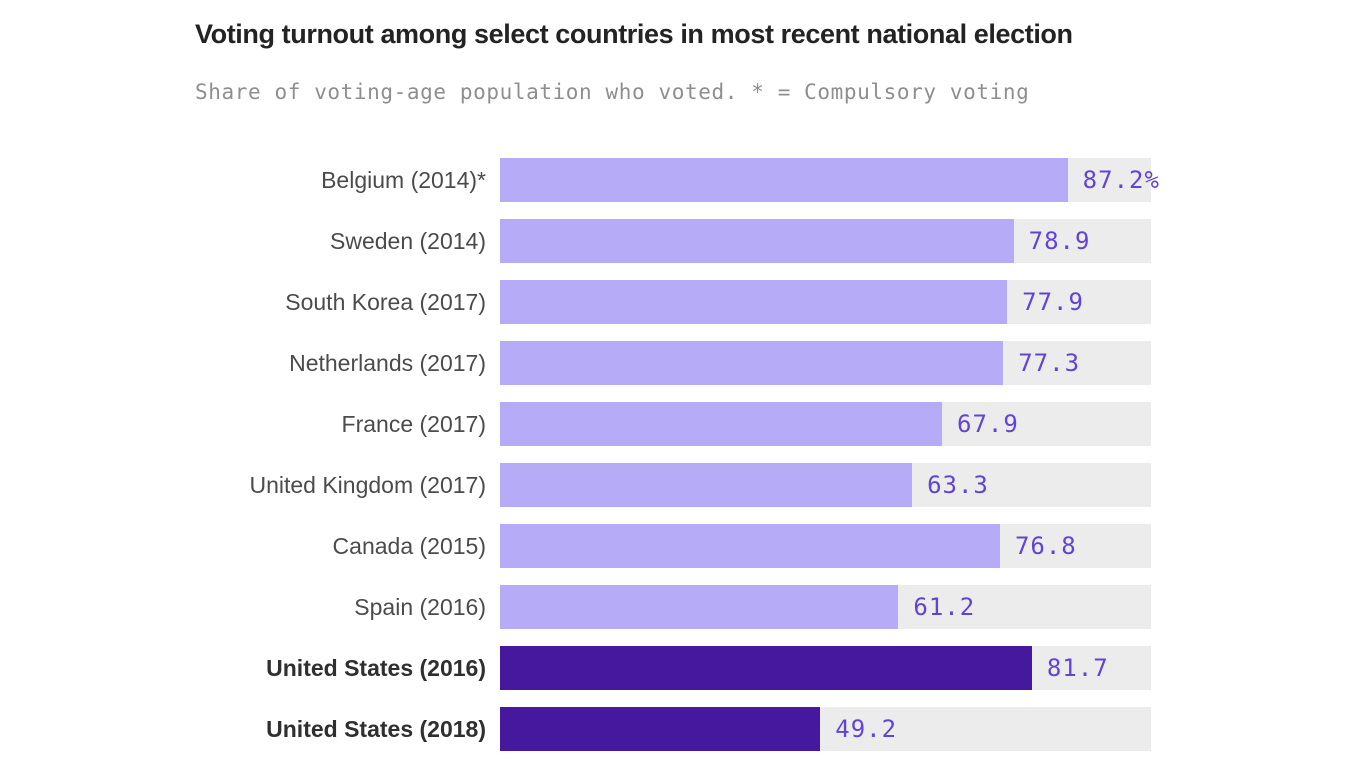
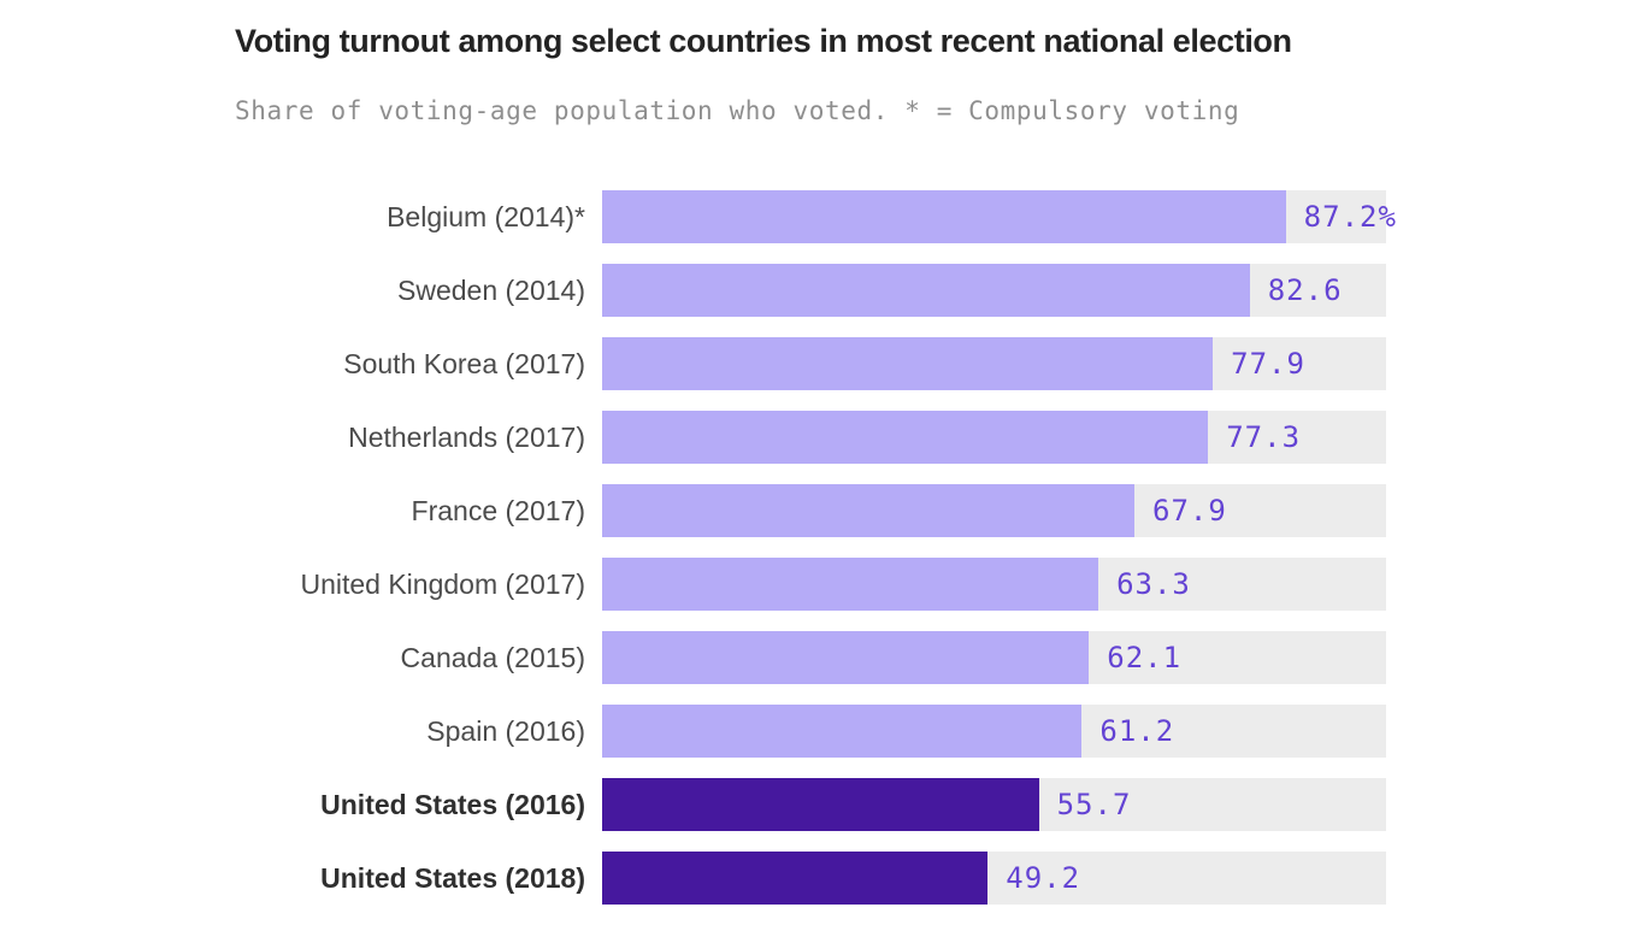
Sweden (2014): 78.9 -> 82.6
Canada (2015): 76.8 -> 62.1
United States (2016): 81.7 -> 55.7
